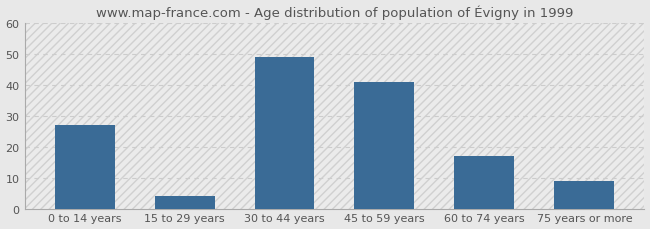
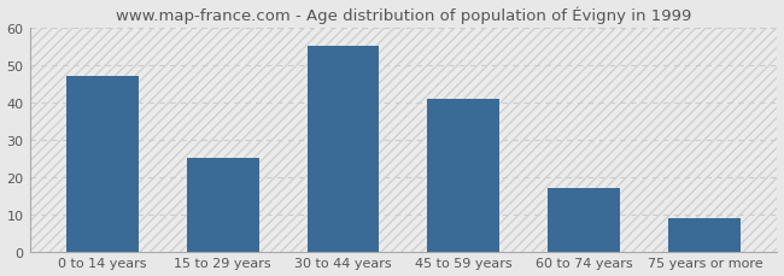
0 to 14 years: 27 -> 47
15 to 29 years: 4 -> 25
30 to 44 years: 49 -> 55
